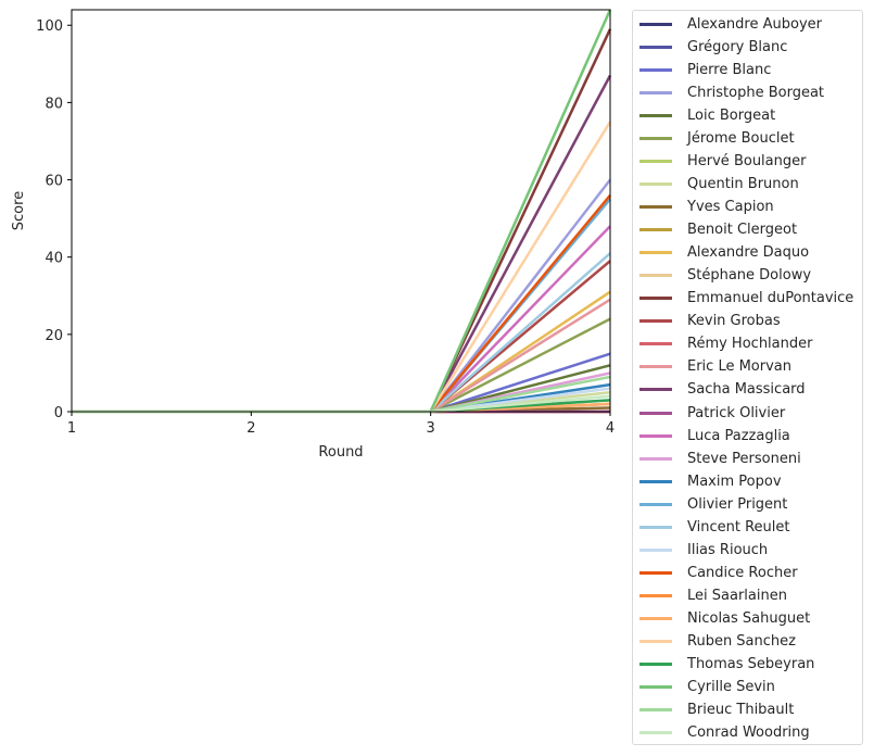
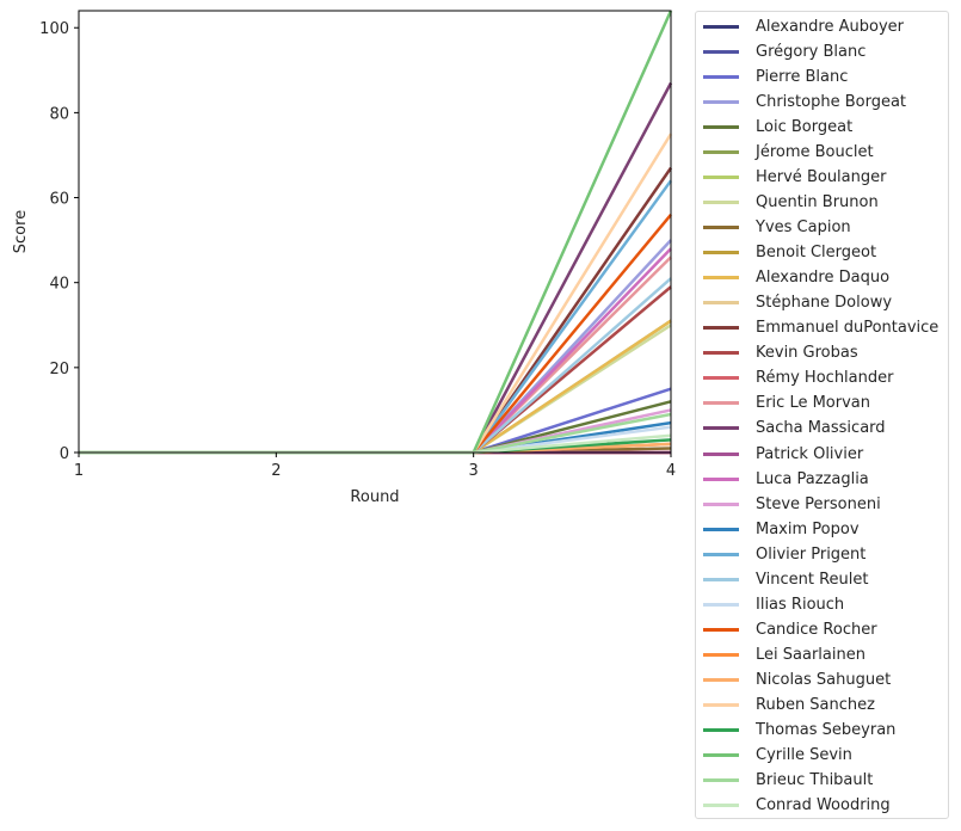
Christophe Borgeat/4: 60 -> 50
Jérome Bouclet/4: 24 -> 31
Quentin Brunon/4: 5 -> 30
Emmanuel duPontavice/4: 99 -> 67
Eric Le Morvan/4: 29 -> 46
Olivier Prigent/4: 55 -> 64
